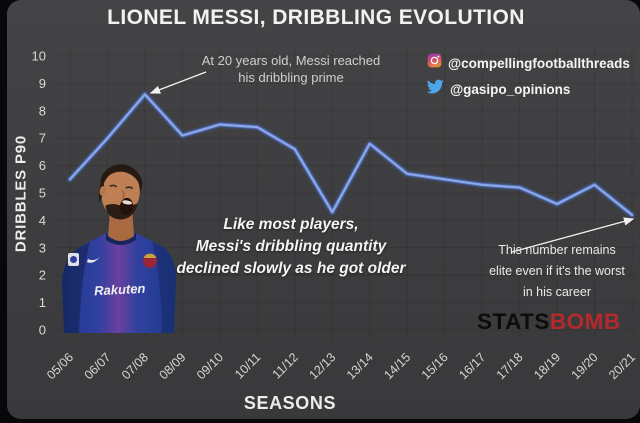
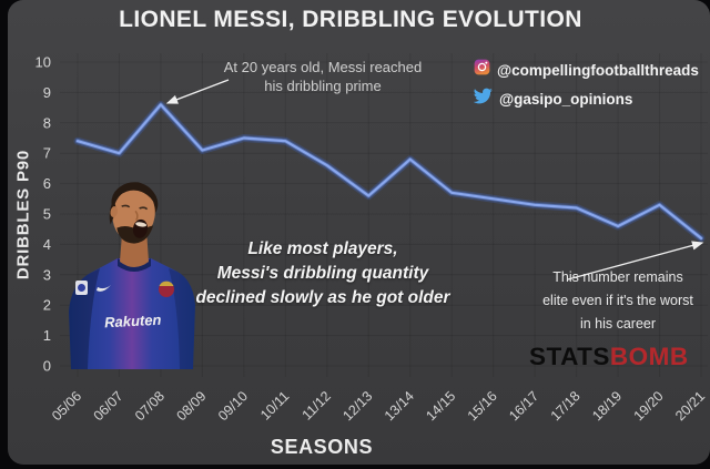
05/06: 5.5 -> 7.4
12/13: 4.3 -> 5.6
